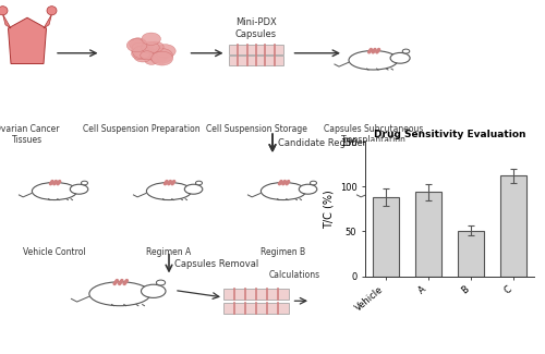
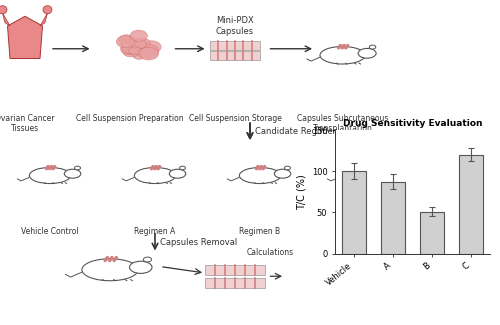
Vehicle: 88 -> 100
A: 94 -> 87
C: 112 -> 120
